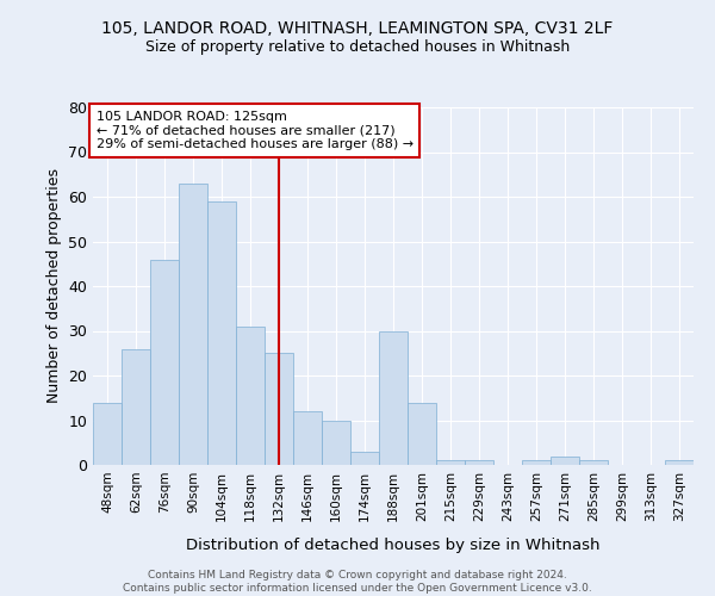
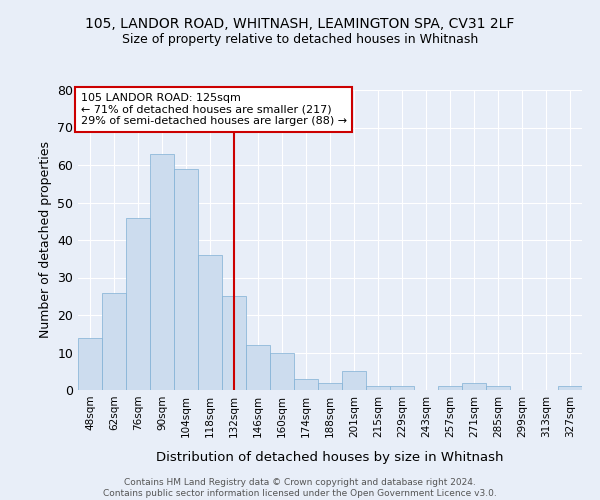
118sqm: 31 -> 36
188sqm: 30 -> 2
201sqm: 14 -> 5
